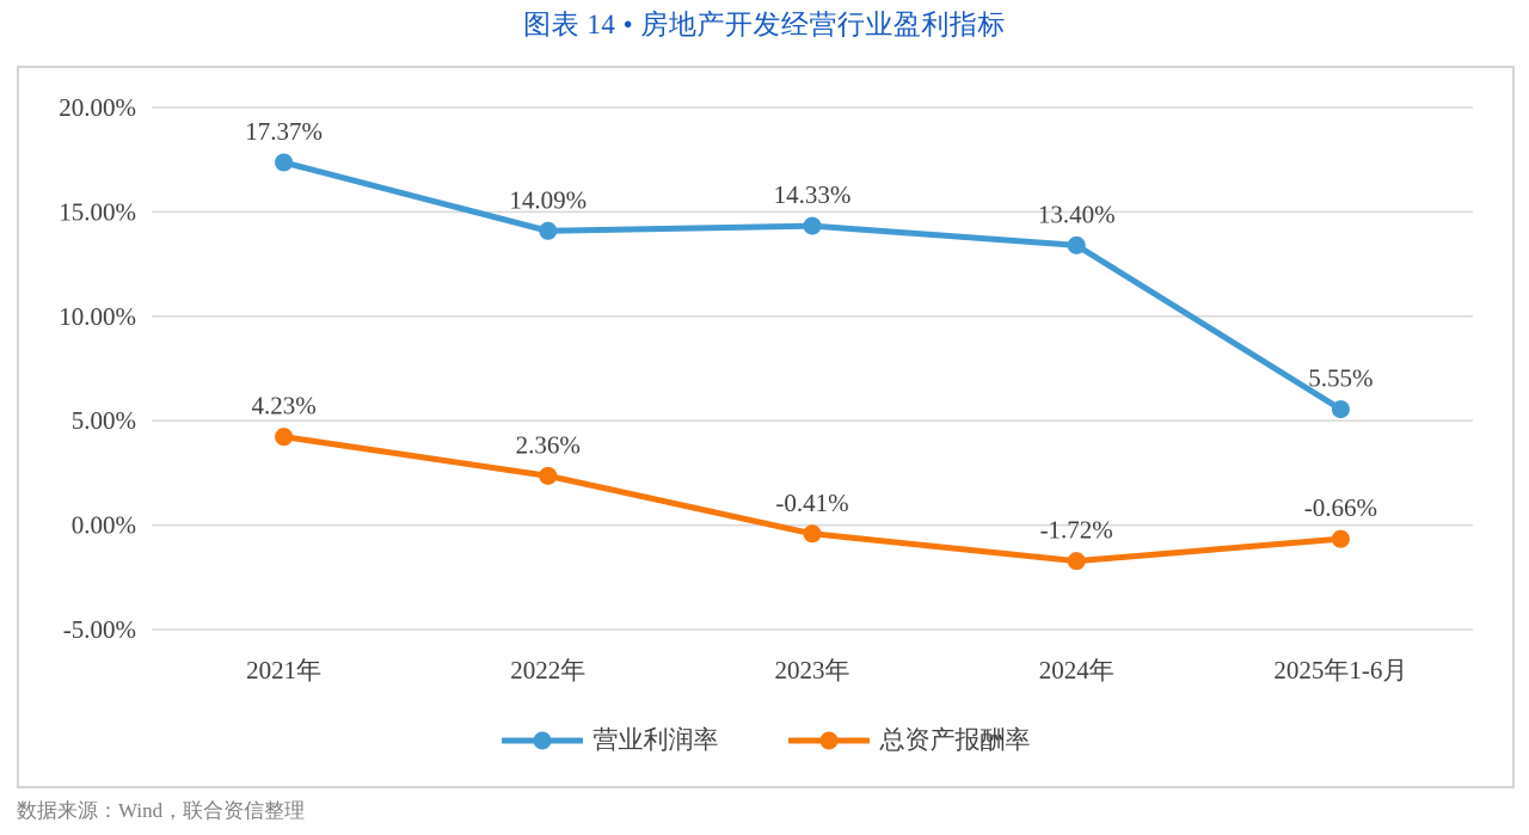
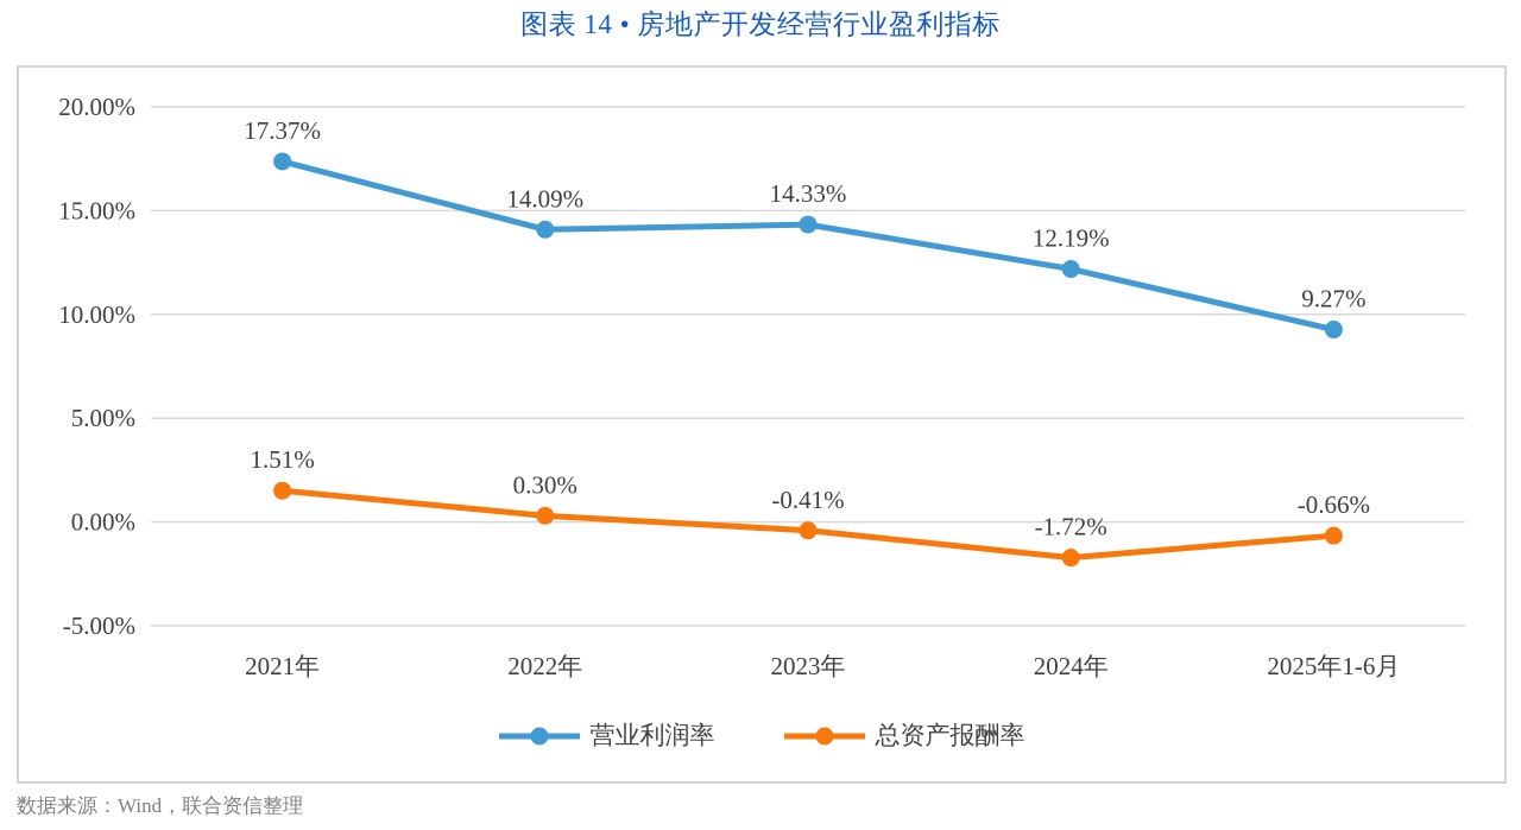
总资产报酬率/2021年: 4.23% -> 1.51%
总资产报酬率/2022年: 2.36% -> 0.30%
营业利润率/2024年: 13.40% -> 12.19%
营业利润率/2025年1-6月: 5.55% -> 9.27%
